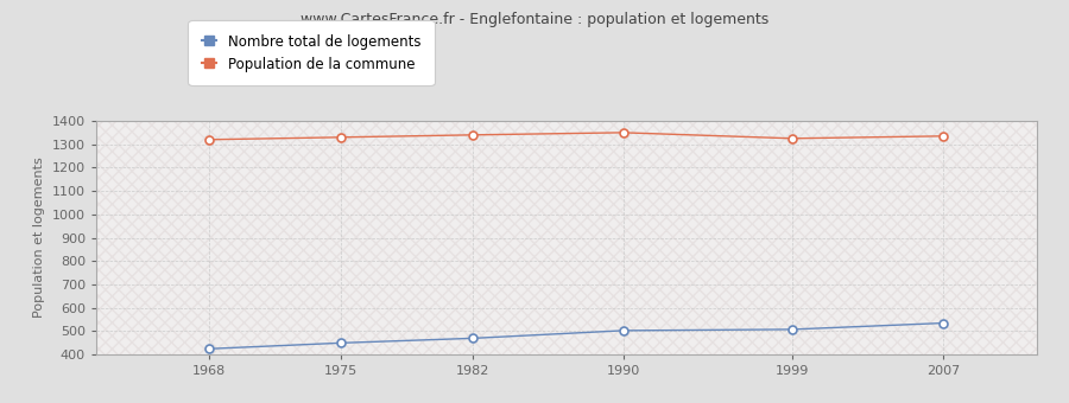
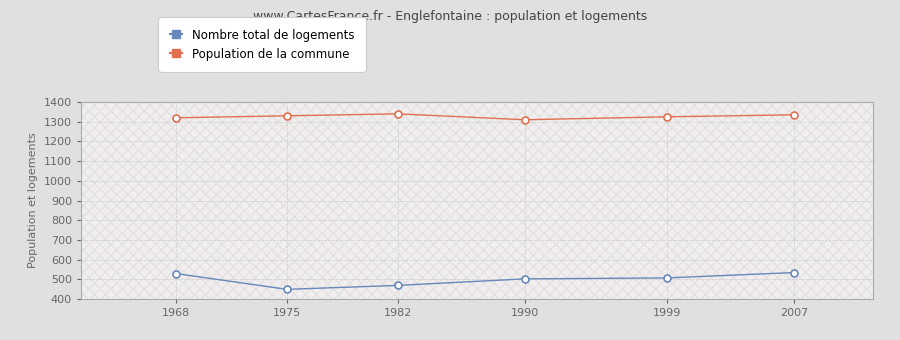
Nombre total de logements/1968: 420 -> 530
Population de la commune/1990: 1350 -> 1310
